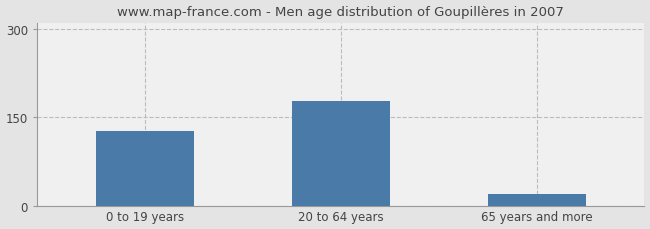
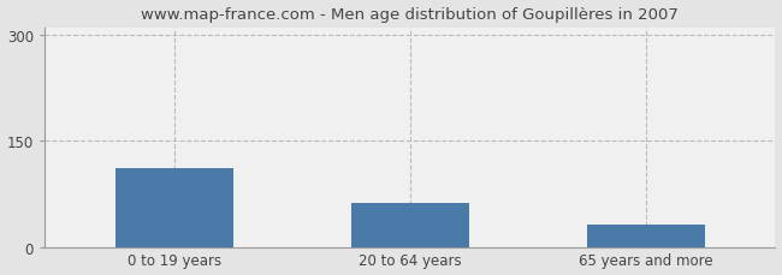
0 to 19 years: 127 -> 112
20 to 64 years: 177 -> 62
65 years and more: 20 -> 32
